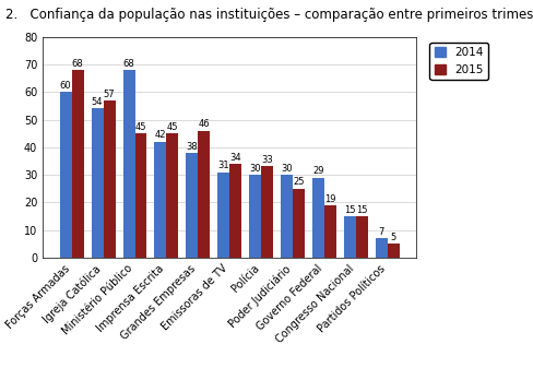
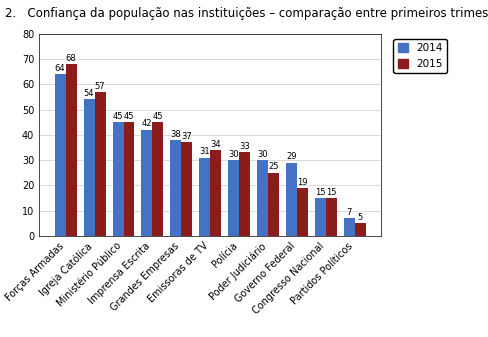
2014/Forças Armadas: 60 -> 64
2014/Ministério Público: 68 -> 45
2015/Grandes Empresas: 46 -> 37
